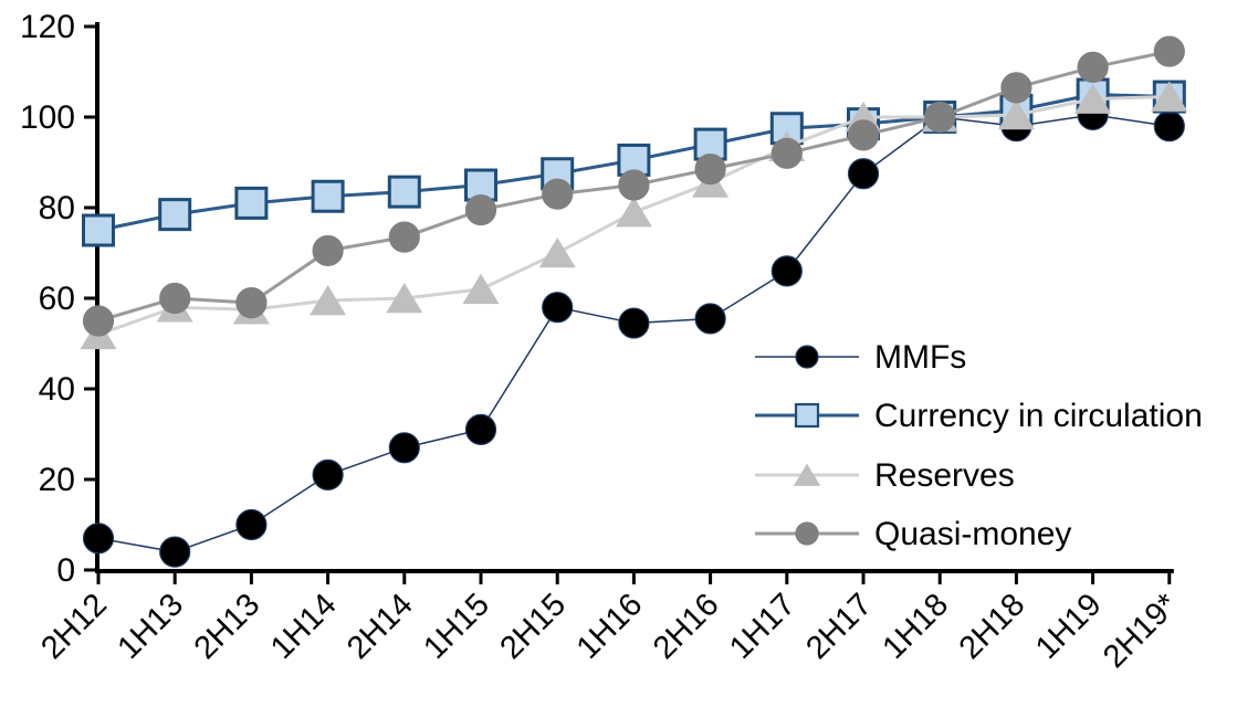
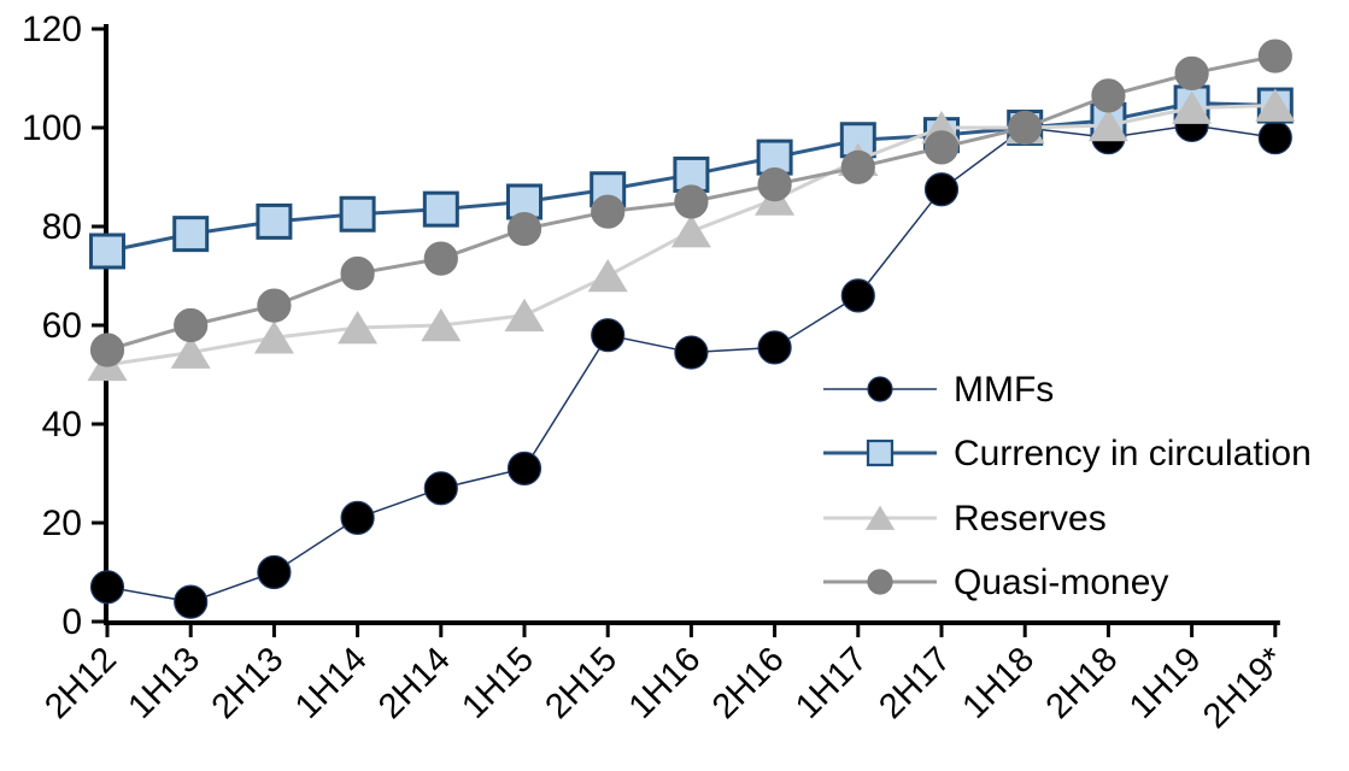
Reserves/1H13: 58 -> 54
Quasi-money/2H13: 59 -> 64
